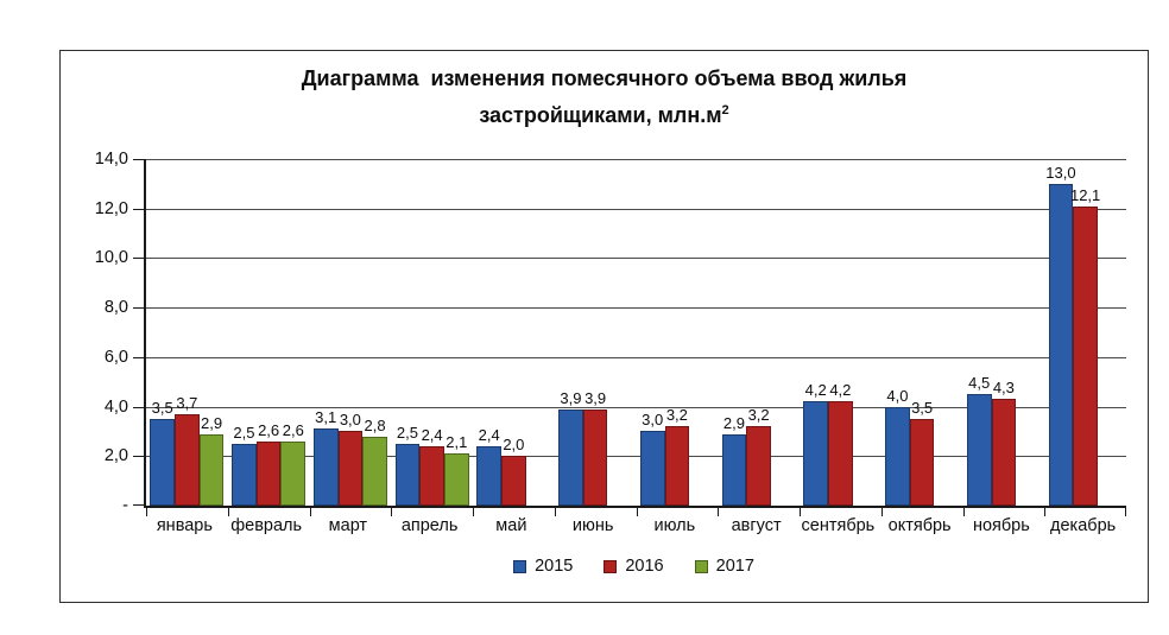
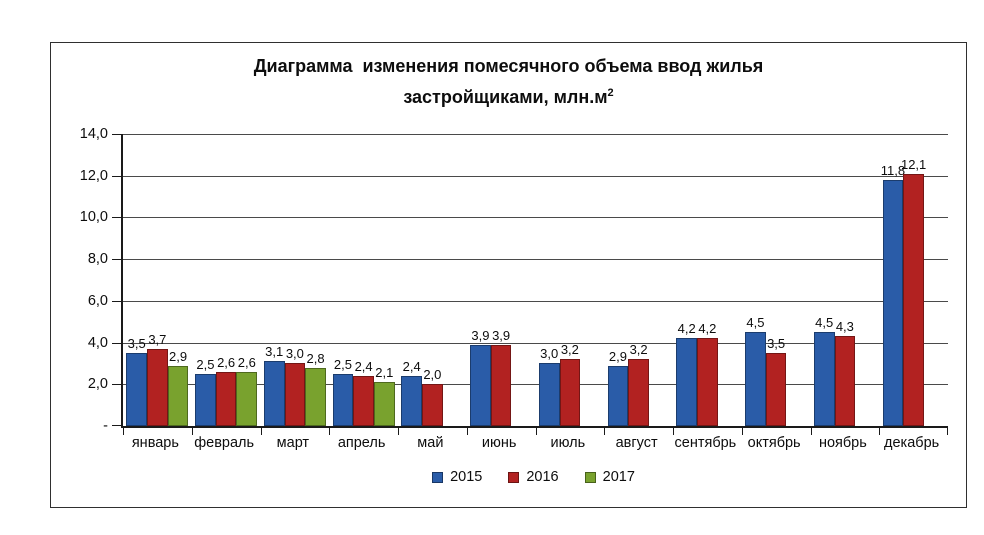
2015/октябрь: 4,0 -> 4,5
2015/декабрь: 13,0 -> 11,8
